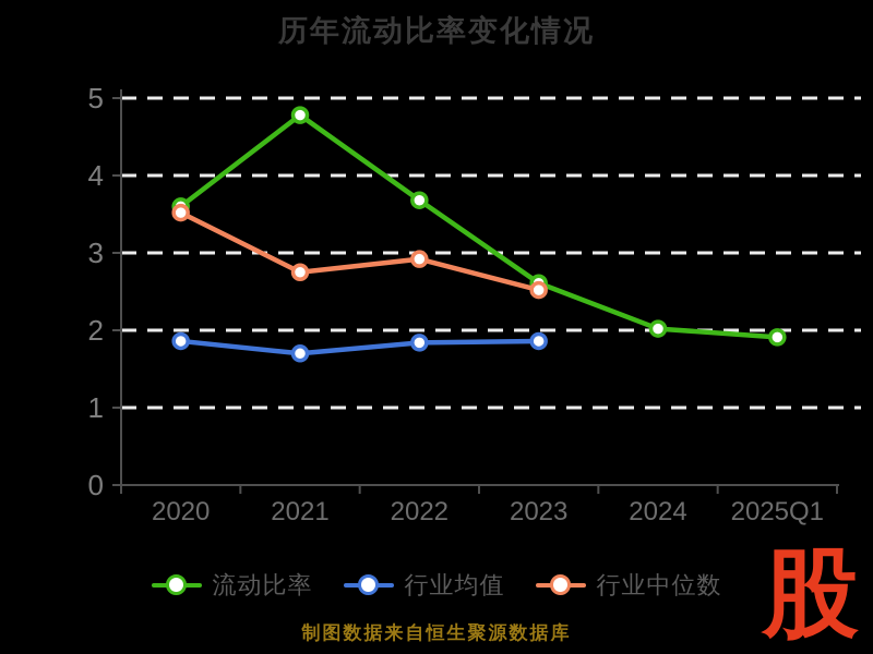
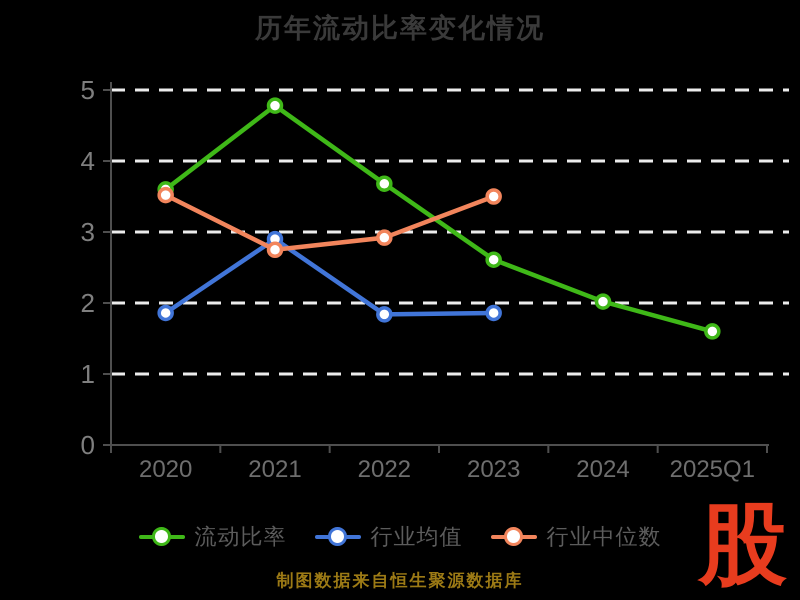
行业均值/2021: 1.7 -> 2.9
行业中位数/2023: 2.5 -> 3.5
流动比率/2025Q1: 1.9 -> 1.6
